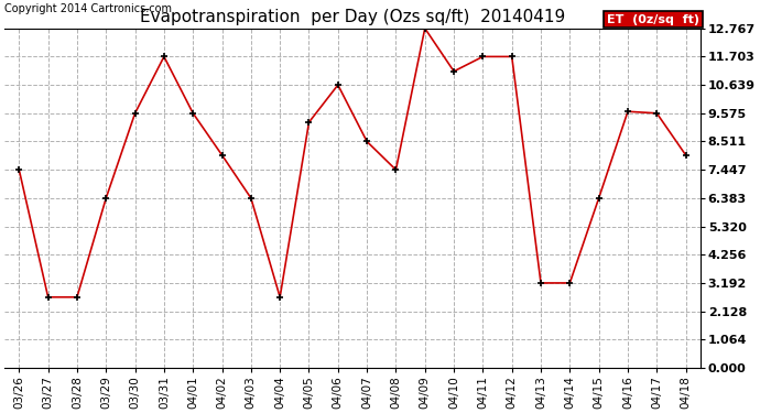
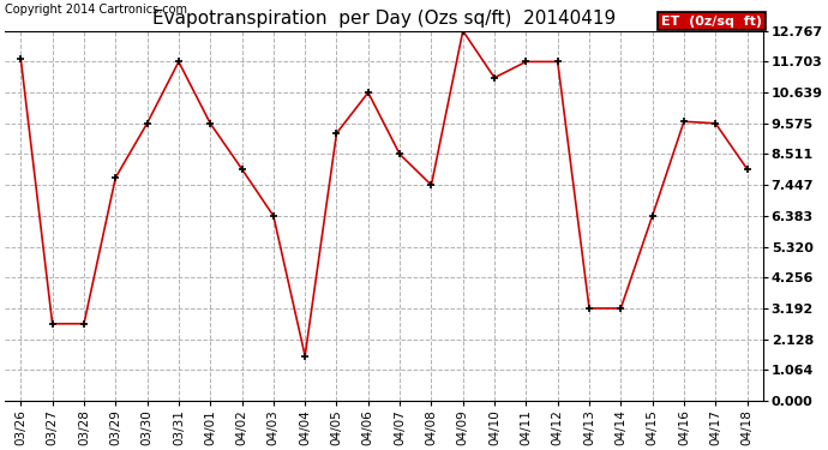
03/26: 7.45 -> 11.80
03/29: 6.38 -> 7.70
04/04: 2.66 -> 1.55
